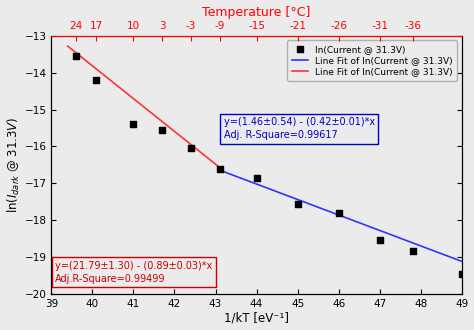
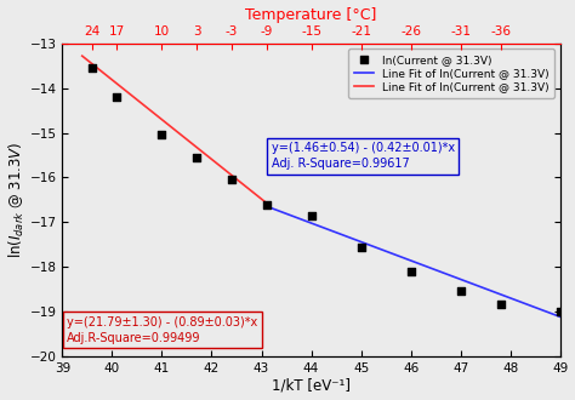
ln(Current @ 31.3V)/41: -15.40 -> -15.05
ln(Current @ 31.3V)/46: -17.80 -> -18.10
ln(Current @ 31.3V)/49: -19.45 -> -19.00
